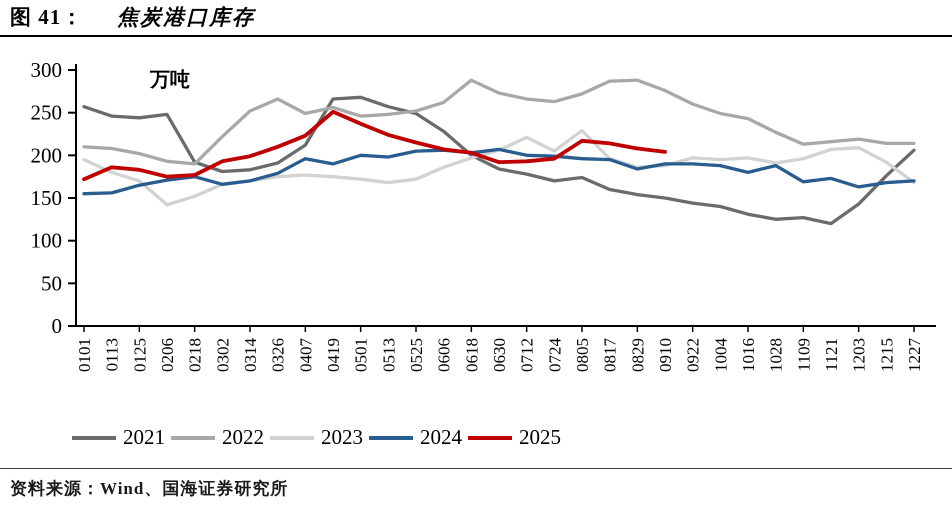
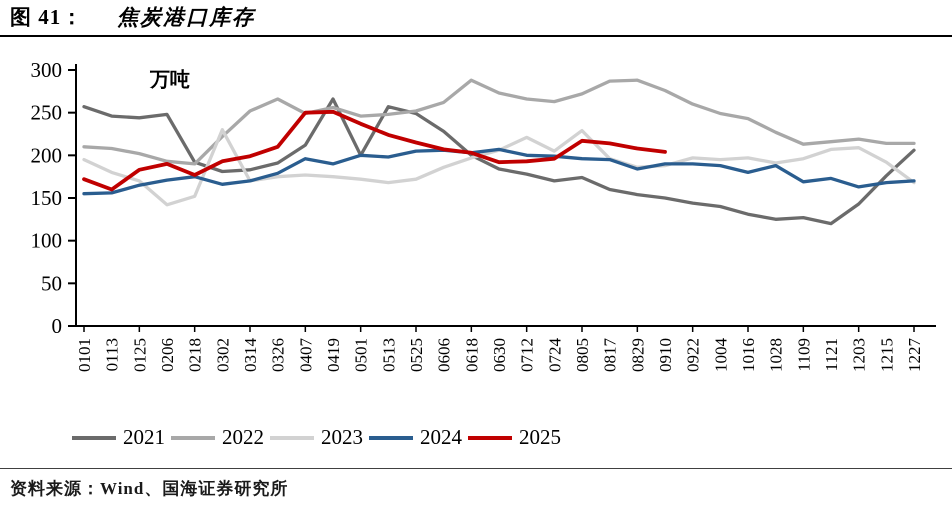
2025/0113: 190 -> 160
2025/0206: 180 -> 190
2023/0302: 170 -> 230
2025/0407: 220 -> 250
2021/0501: 270 -> 200
